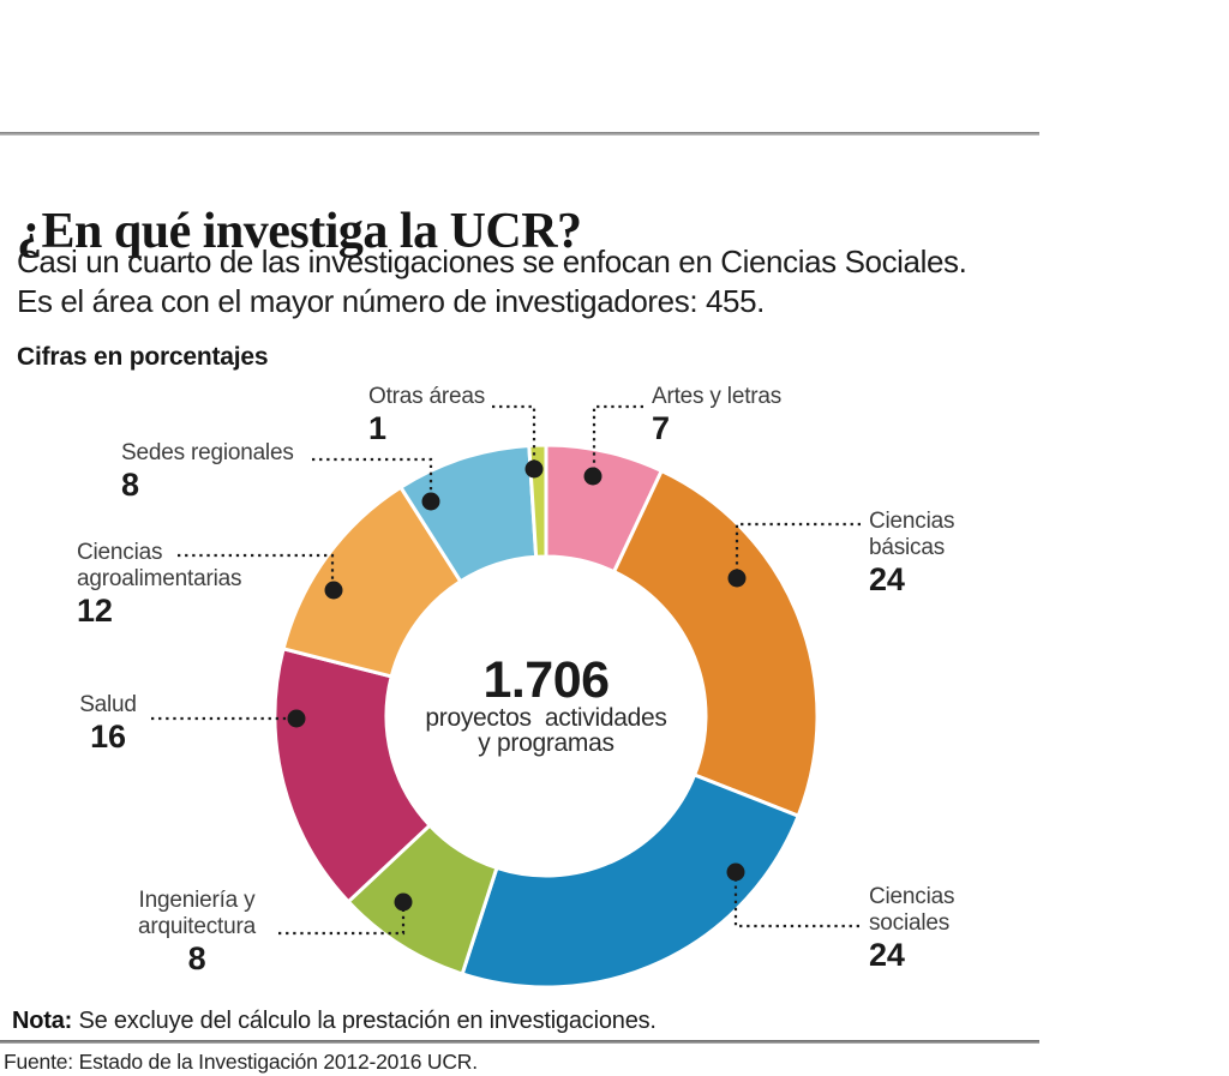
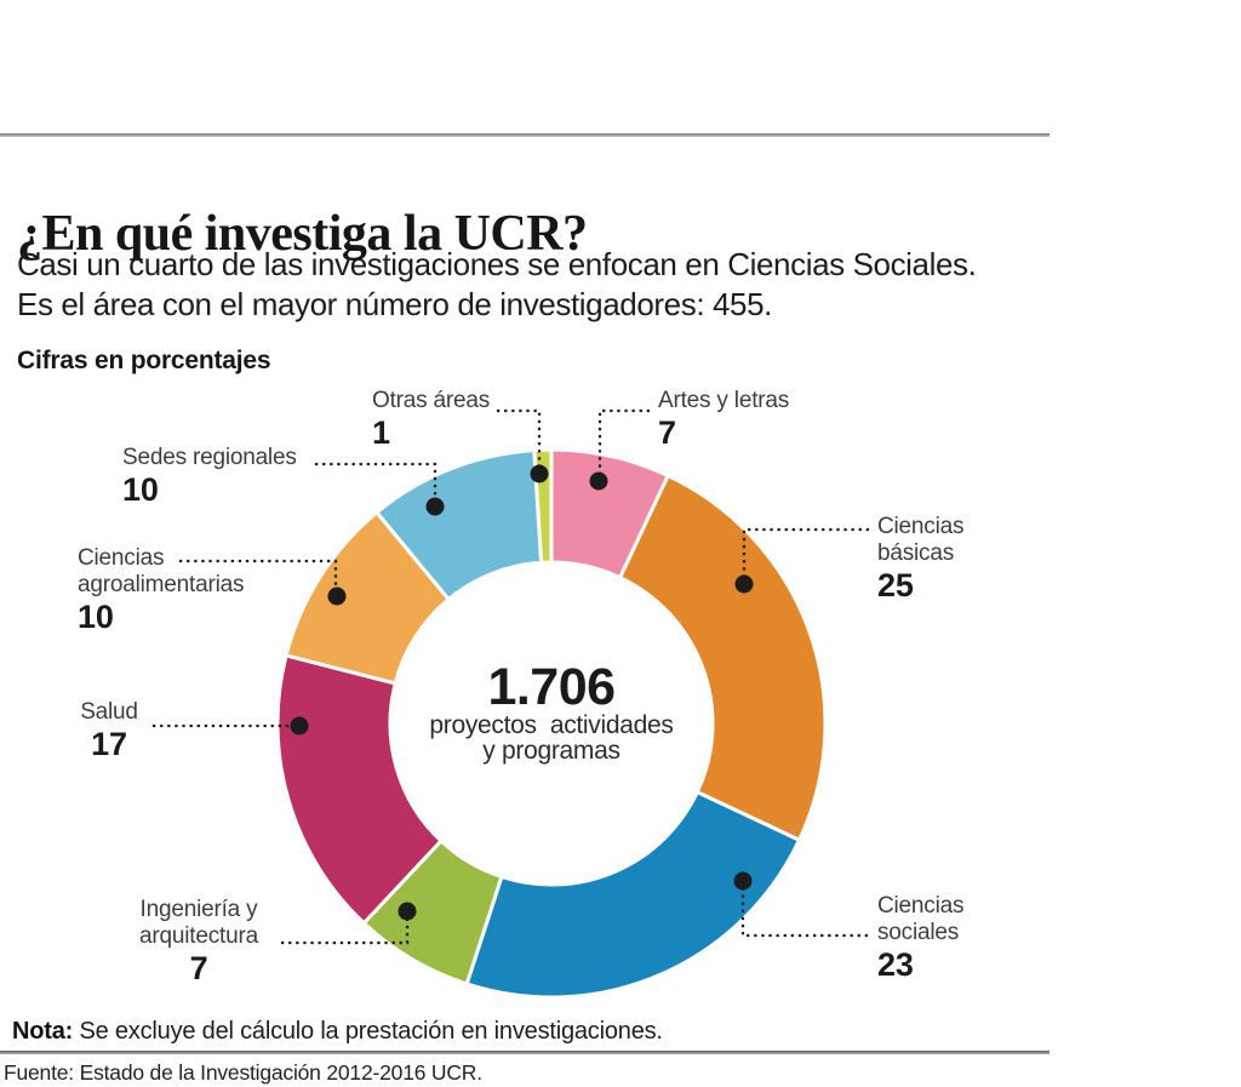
Ciencias básicas: 24 -> 25
Ciencias sociales: 24 -> 23
Ingeniería y arquitectura: 8 -> 7
Salud: 16 -> 17
Ciencias agroalimentarias: 12 -> 10
Sedes regionales: 8 -> 10
